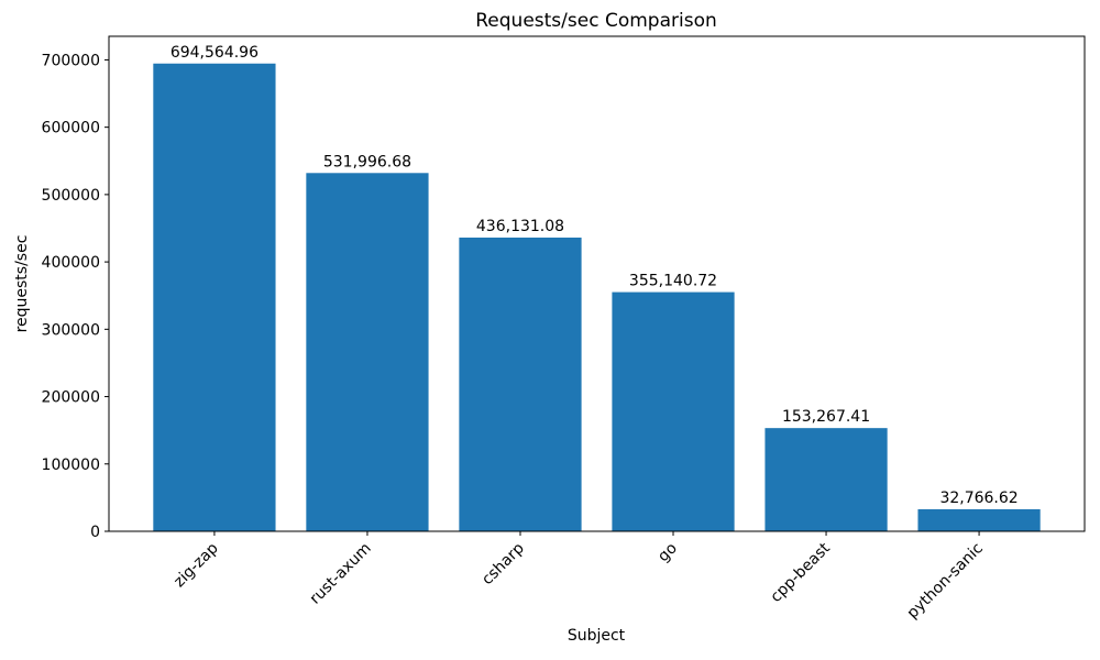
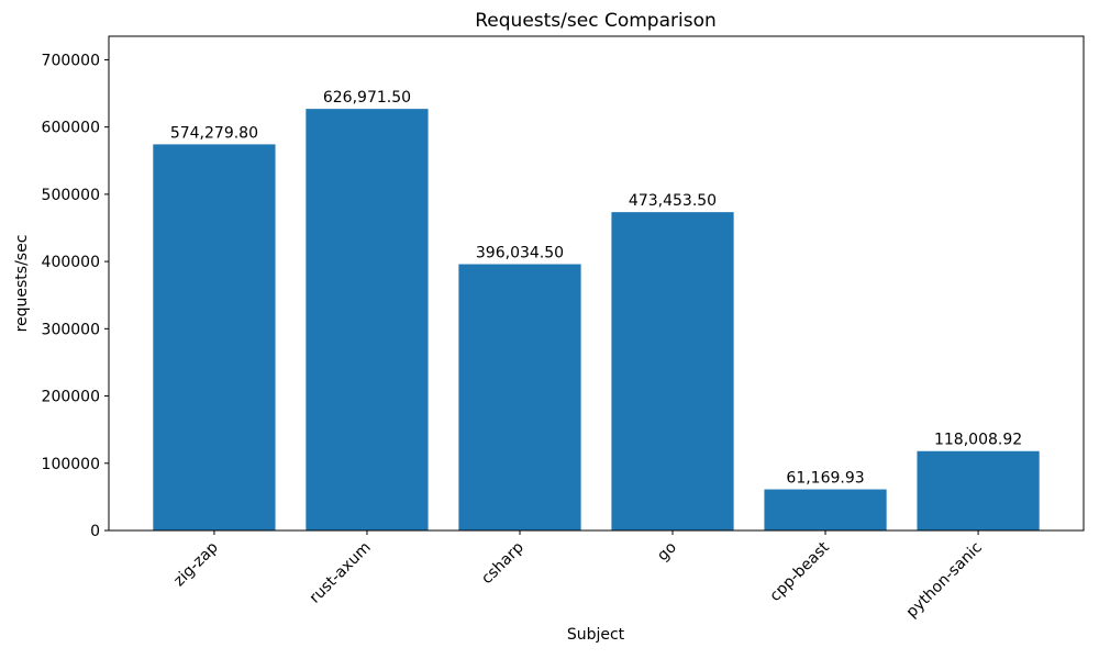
zig-zap: 694,564.96 -> 574,279.80
rust-axum: 531,996.68 -> 626,971.50
csharp: 436,131.08 -> 396,034.50
go: 355,140.72 -> 473,453.50
cpp-beast: 153,267.41 -> 61,169.93
python-sanic: 32,766.62 -> 118,008.92
